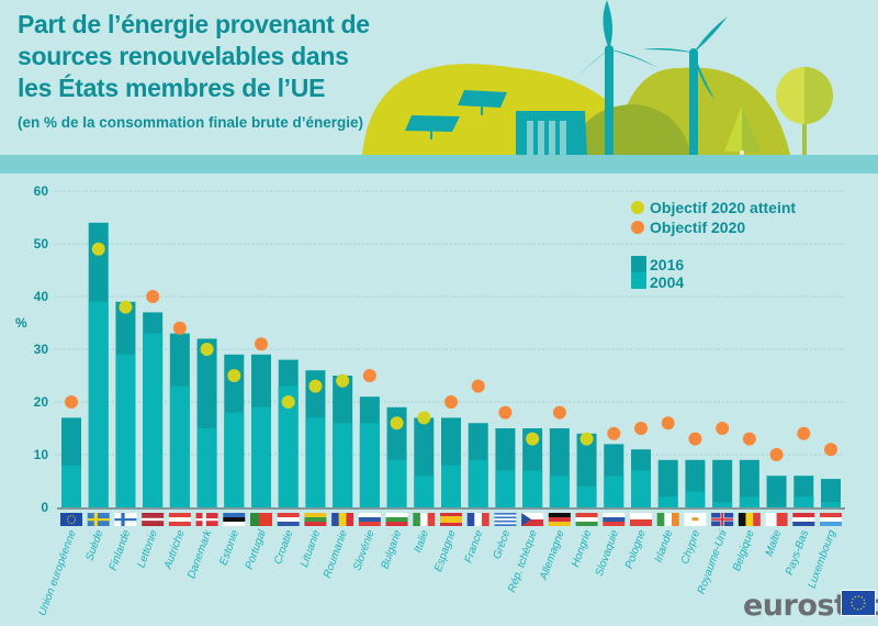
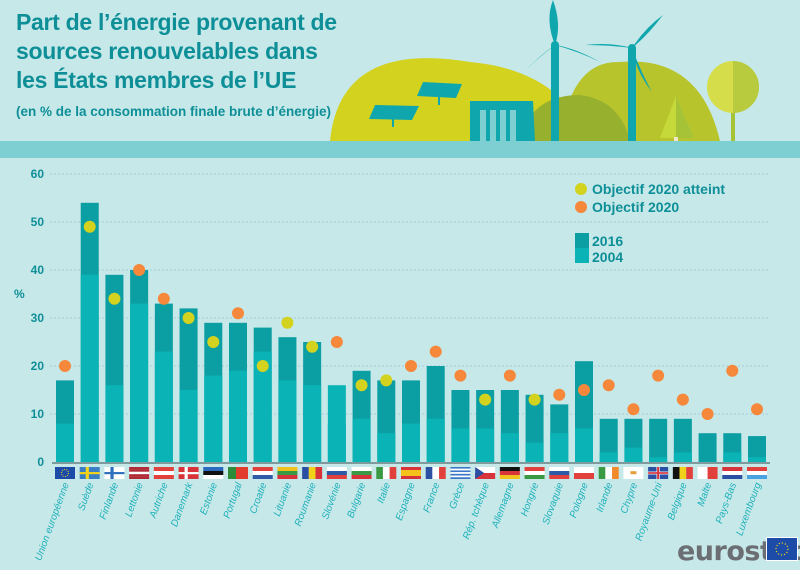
2004/Finlande: 29 -> 16
Objectif 2020/Finlande: 38 -> 34
2016/Lettonie: 37 -> 40
Objectif 2020/Lituanie: 23 -> 29
2016/Slovénie: 21 -> 8
2016/France: 16 -> 20
2016/Pologne: 11 -> 21
Objectif 2020/Chypre: 13 -> 11
Objectif 2020/Royaume-Uni: 15 -> 18
Objectif 2020/Pays-Bas: 14 -> 19
